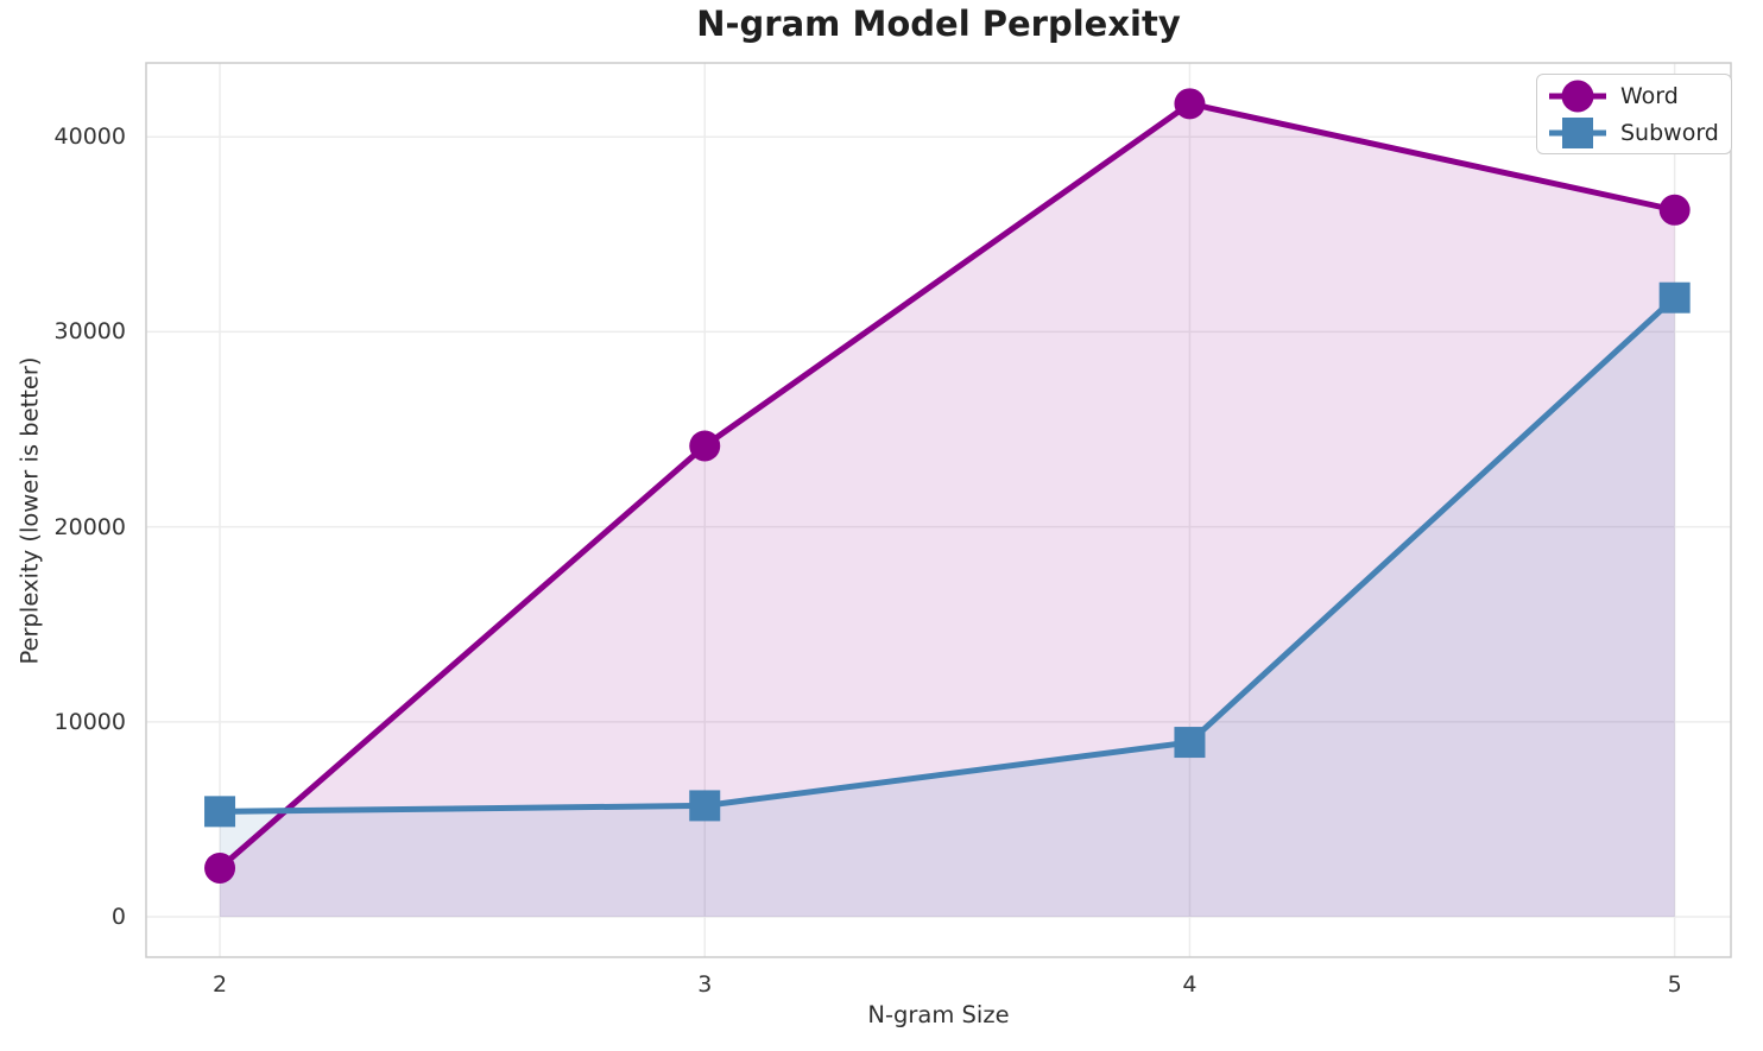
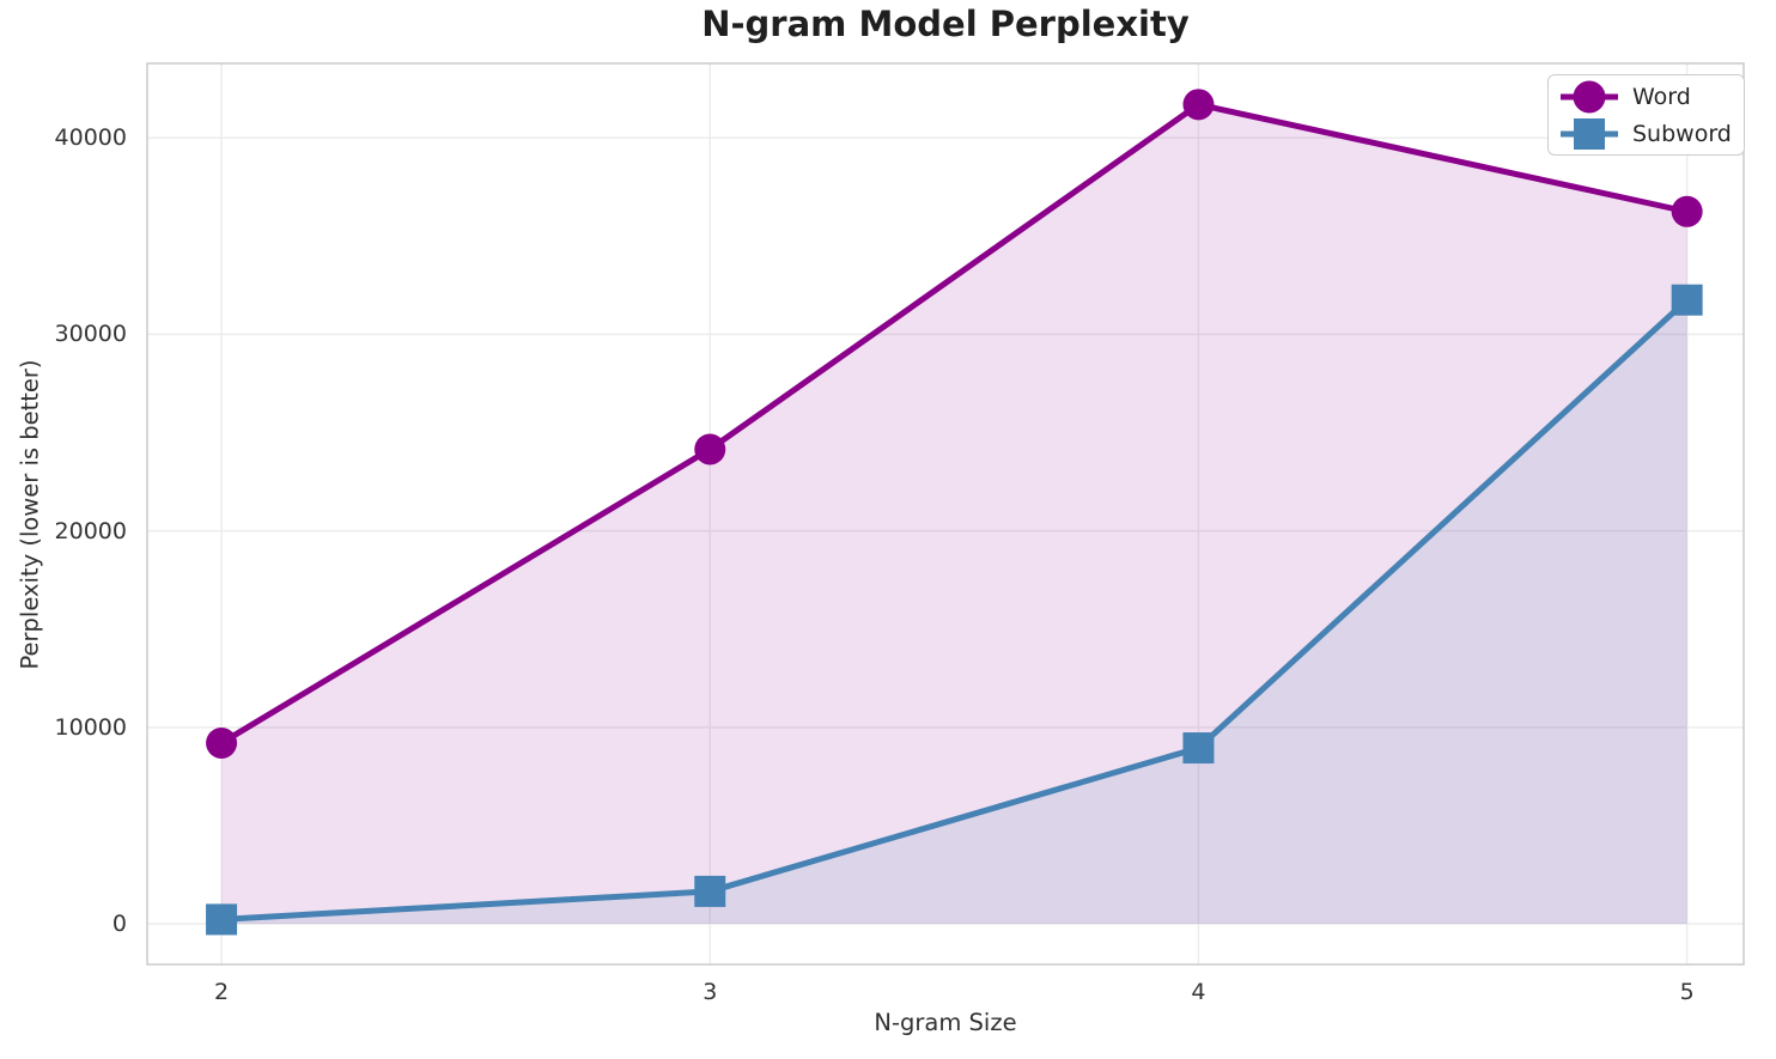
Word/2: 2500 -> 9200
Subword/2: 5400 -> 200
Subword/3: 5700 -> 1600
